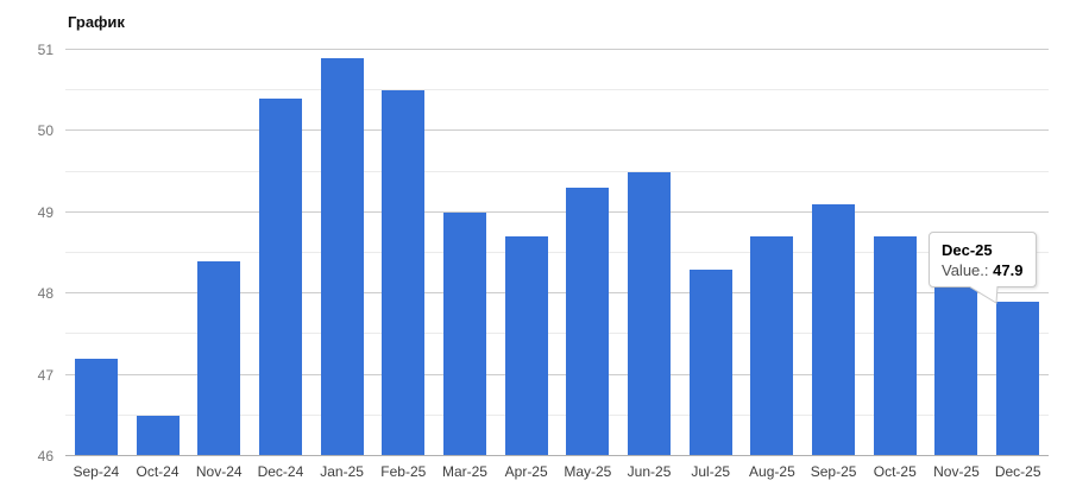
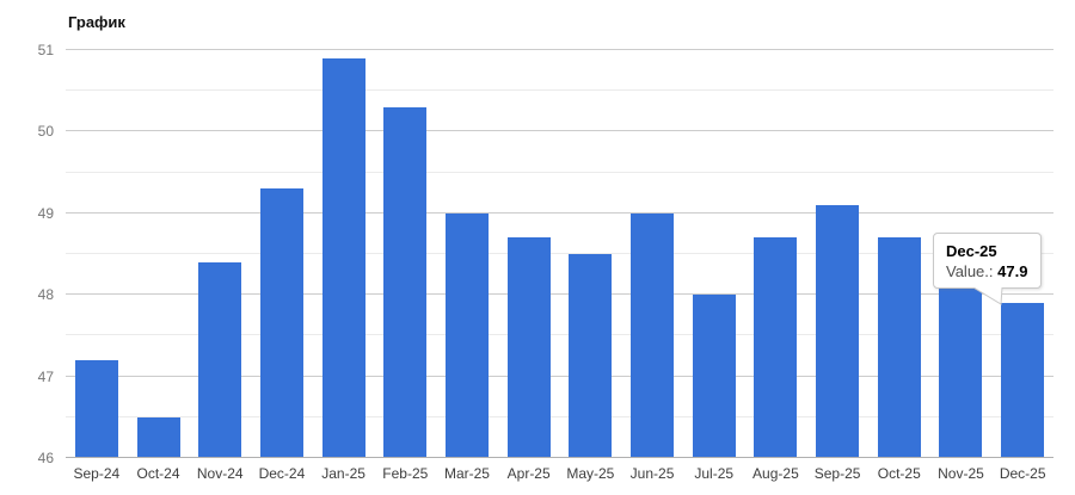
Dec-24: 50.4 -> 49.3
Feb-25: 50.5 -> 50.3
May-25: 49.3 -> 48.5
Jun-25: 49.5 -> 49.0
Jul-25: 48.3 -> 48.0
